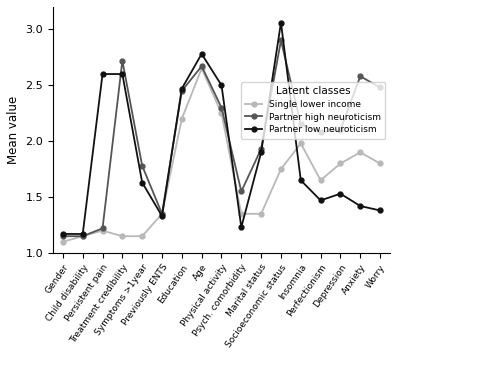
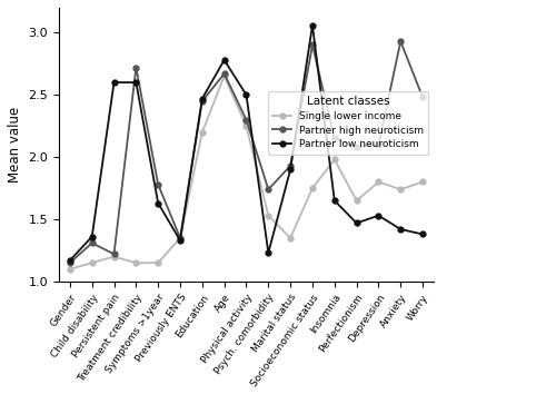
Partner high neuroticism/Child disability: 1.15 -> 1.31
Partner low neuroticism/Child disability: 1.17 -> 1.36
Single lower income/Psych. comorbidity: 1.35 -> 1.53
Partner high neuroticism/Psych. comorbidity: 1.55 -> 1.74
Single lower income/Anxiety: 1.90 -> 1.74
Partner high neuroticism/Anxiety: 2.58 -> 2.93
